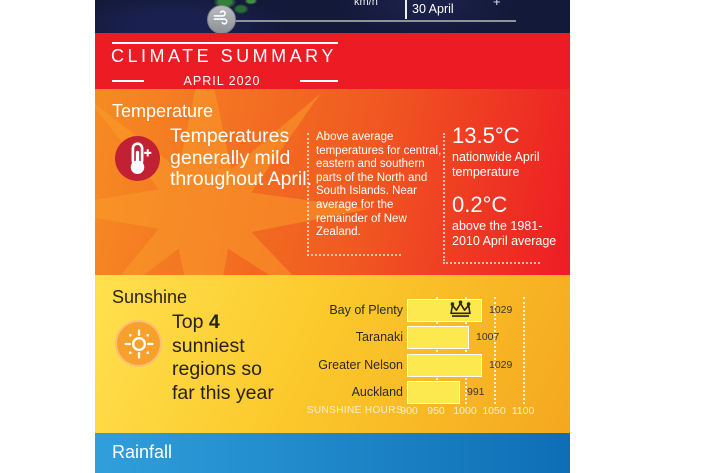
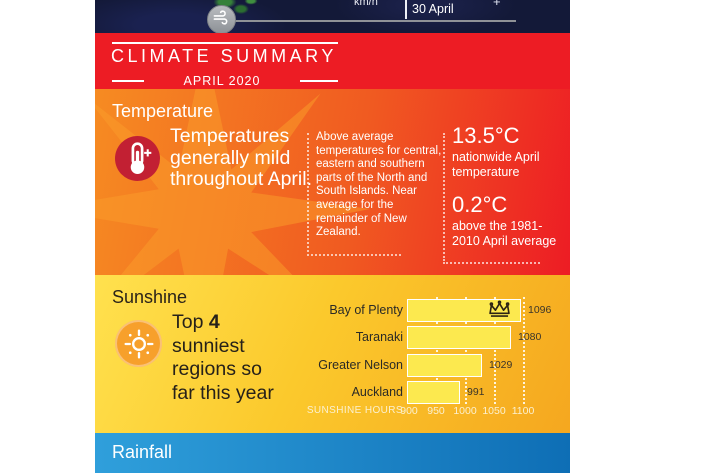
Bay of Plenty: 1029 -> 1096
Taranaki: 1007 -> 1080
